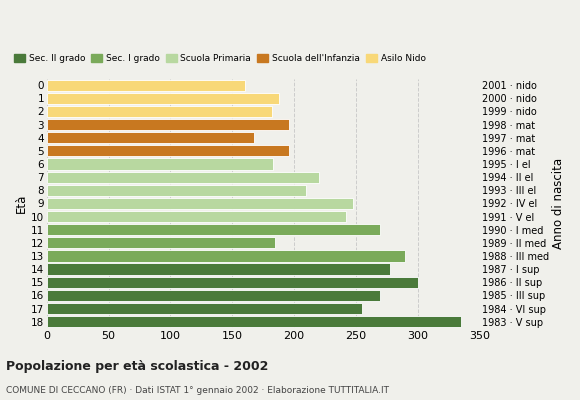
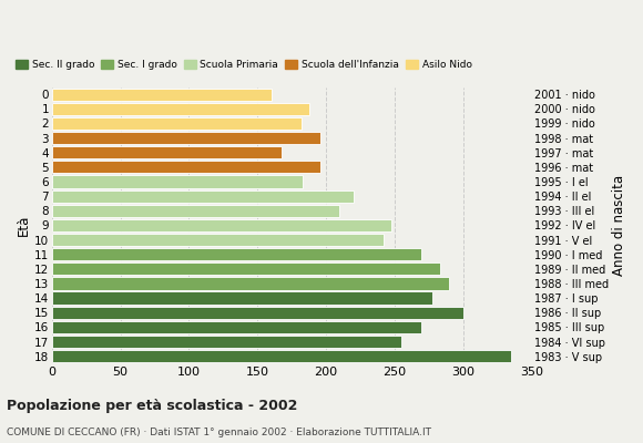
12: 185 -> 283
